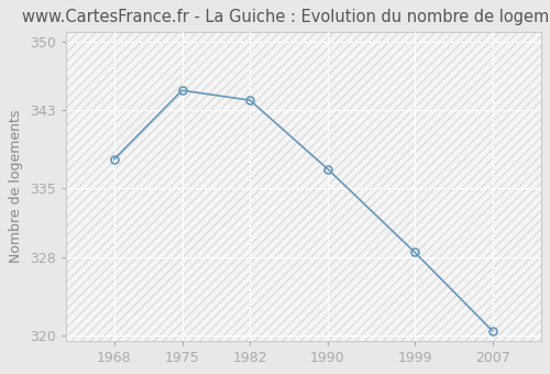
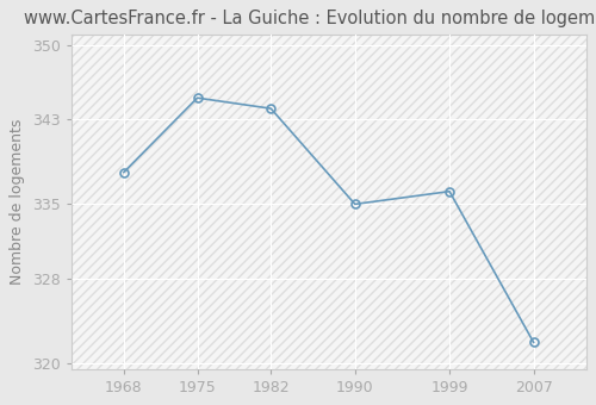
1990: 337.0 -> 335.0
1999: 328.5 -> 336.2
2007: 320.5 -> 322.0
